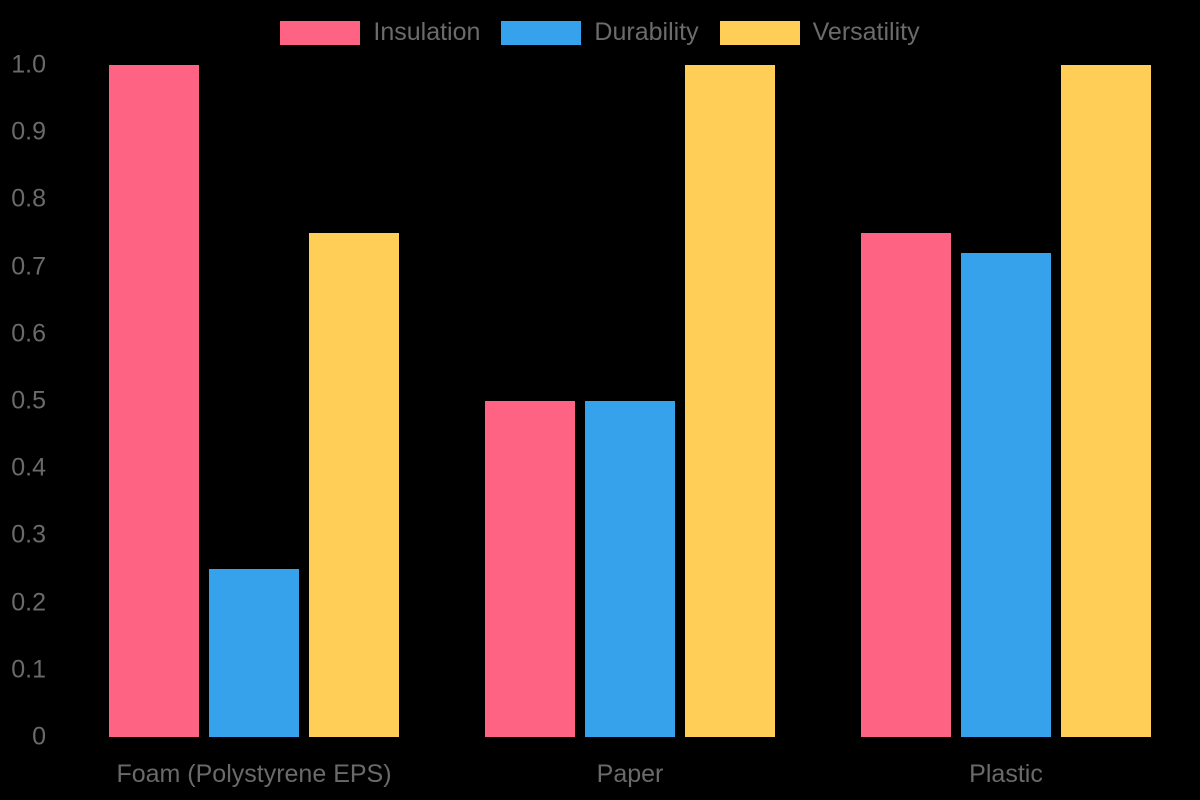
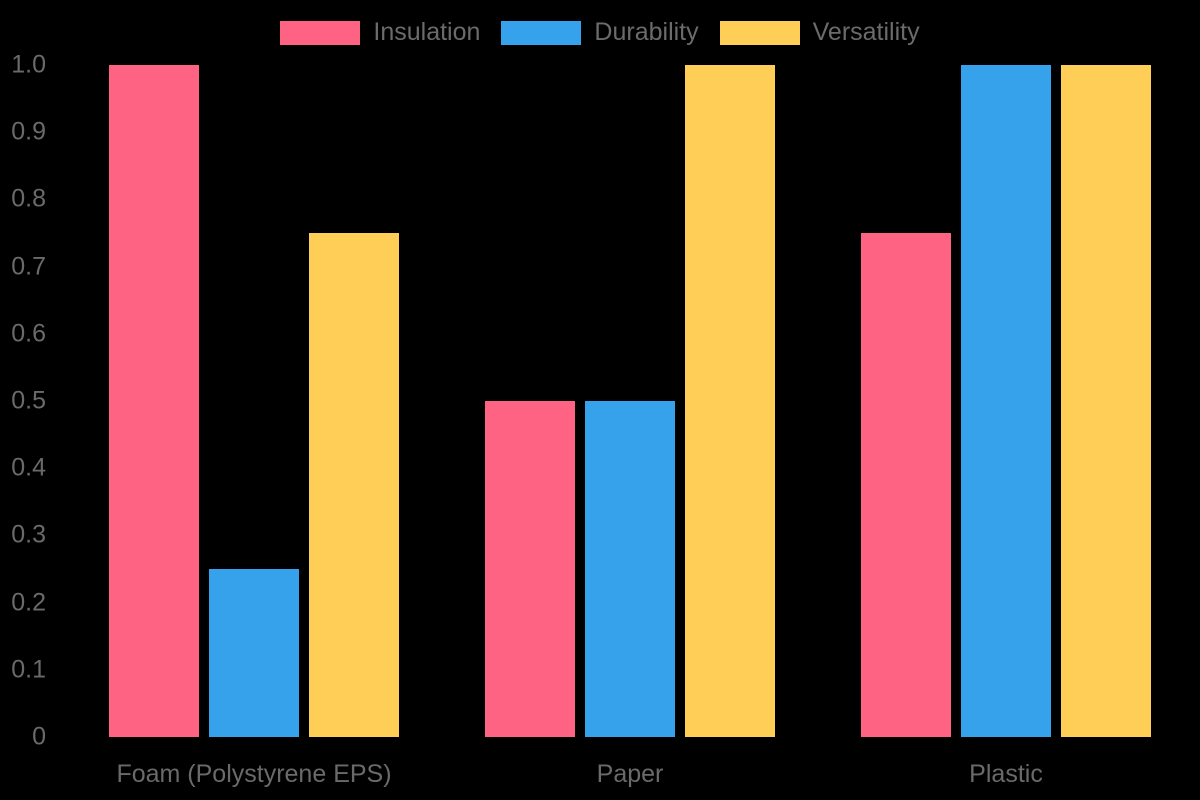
Durability/Plastic: 0.72 -> 1.00
